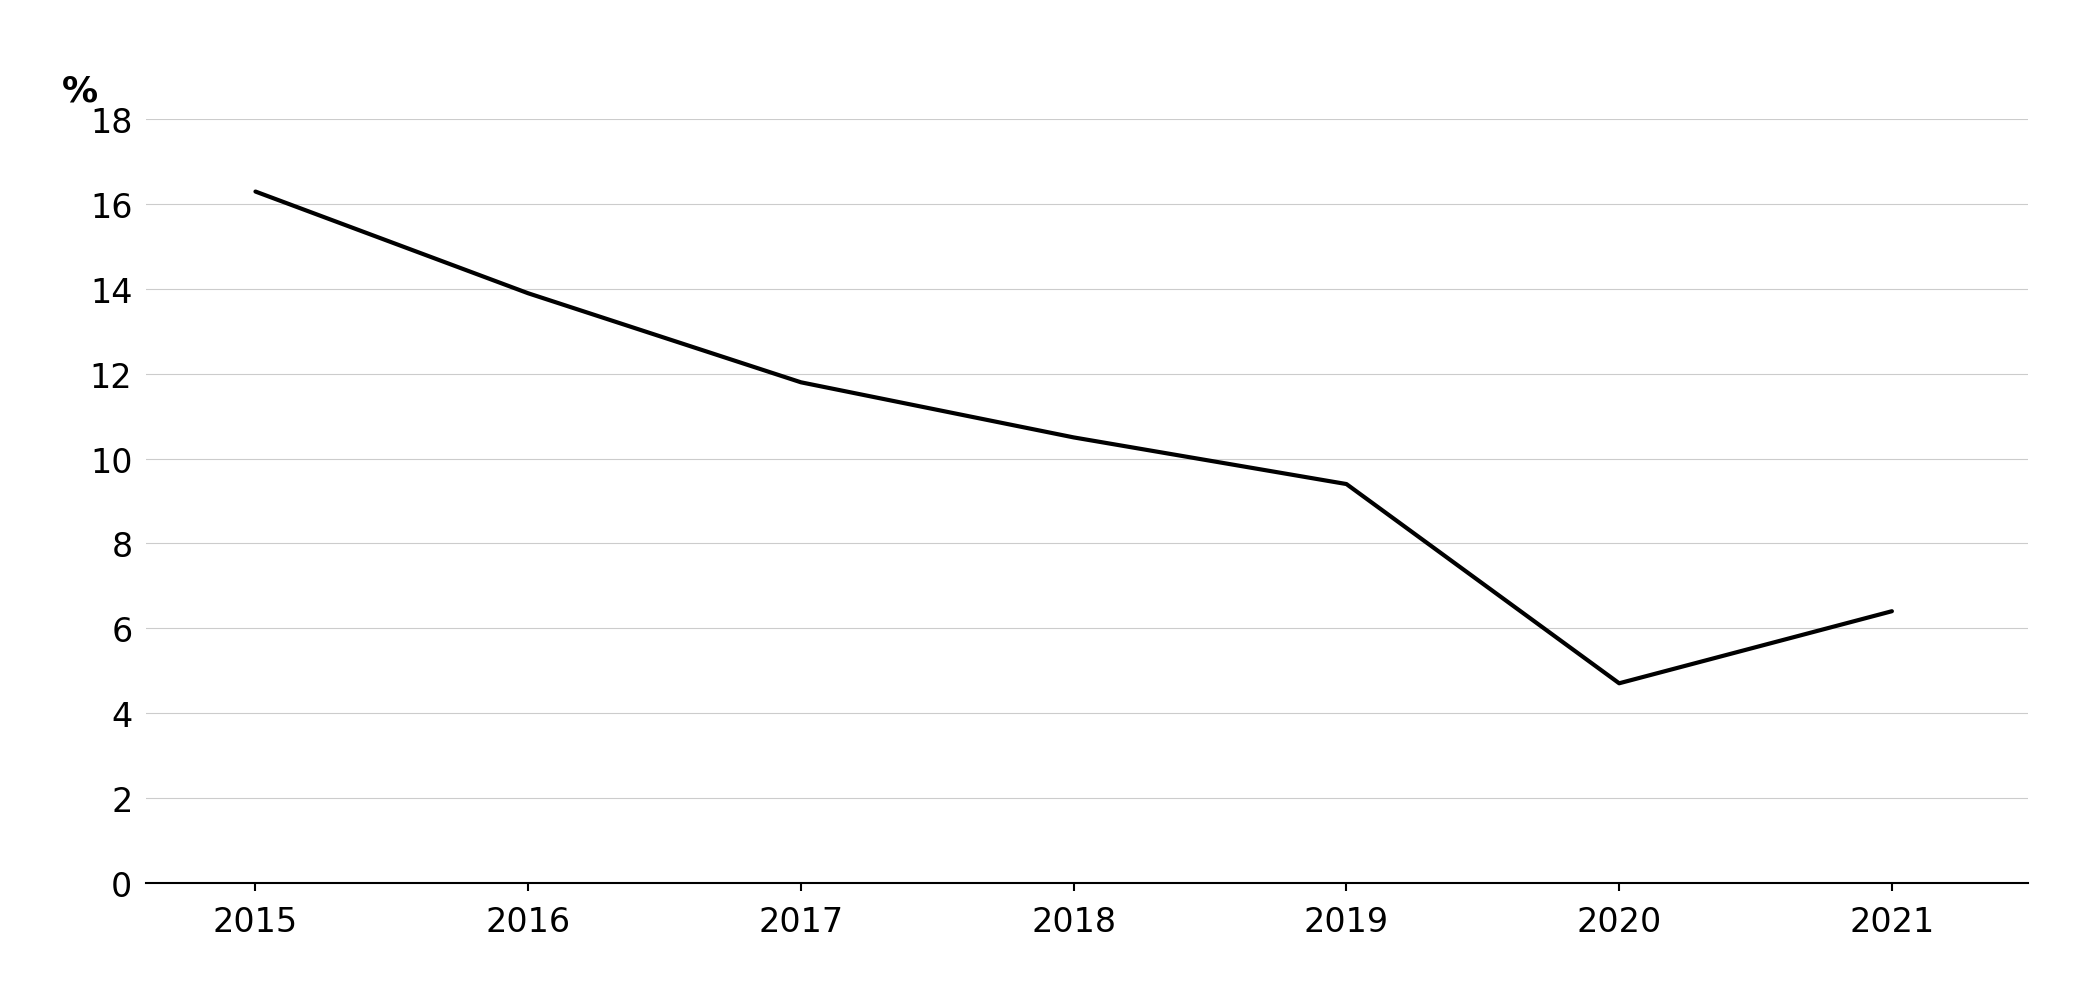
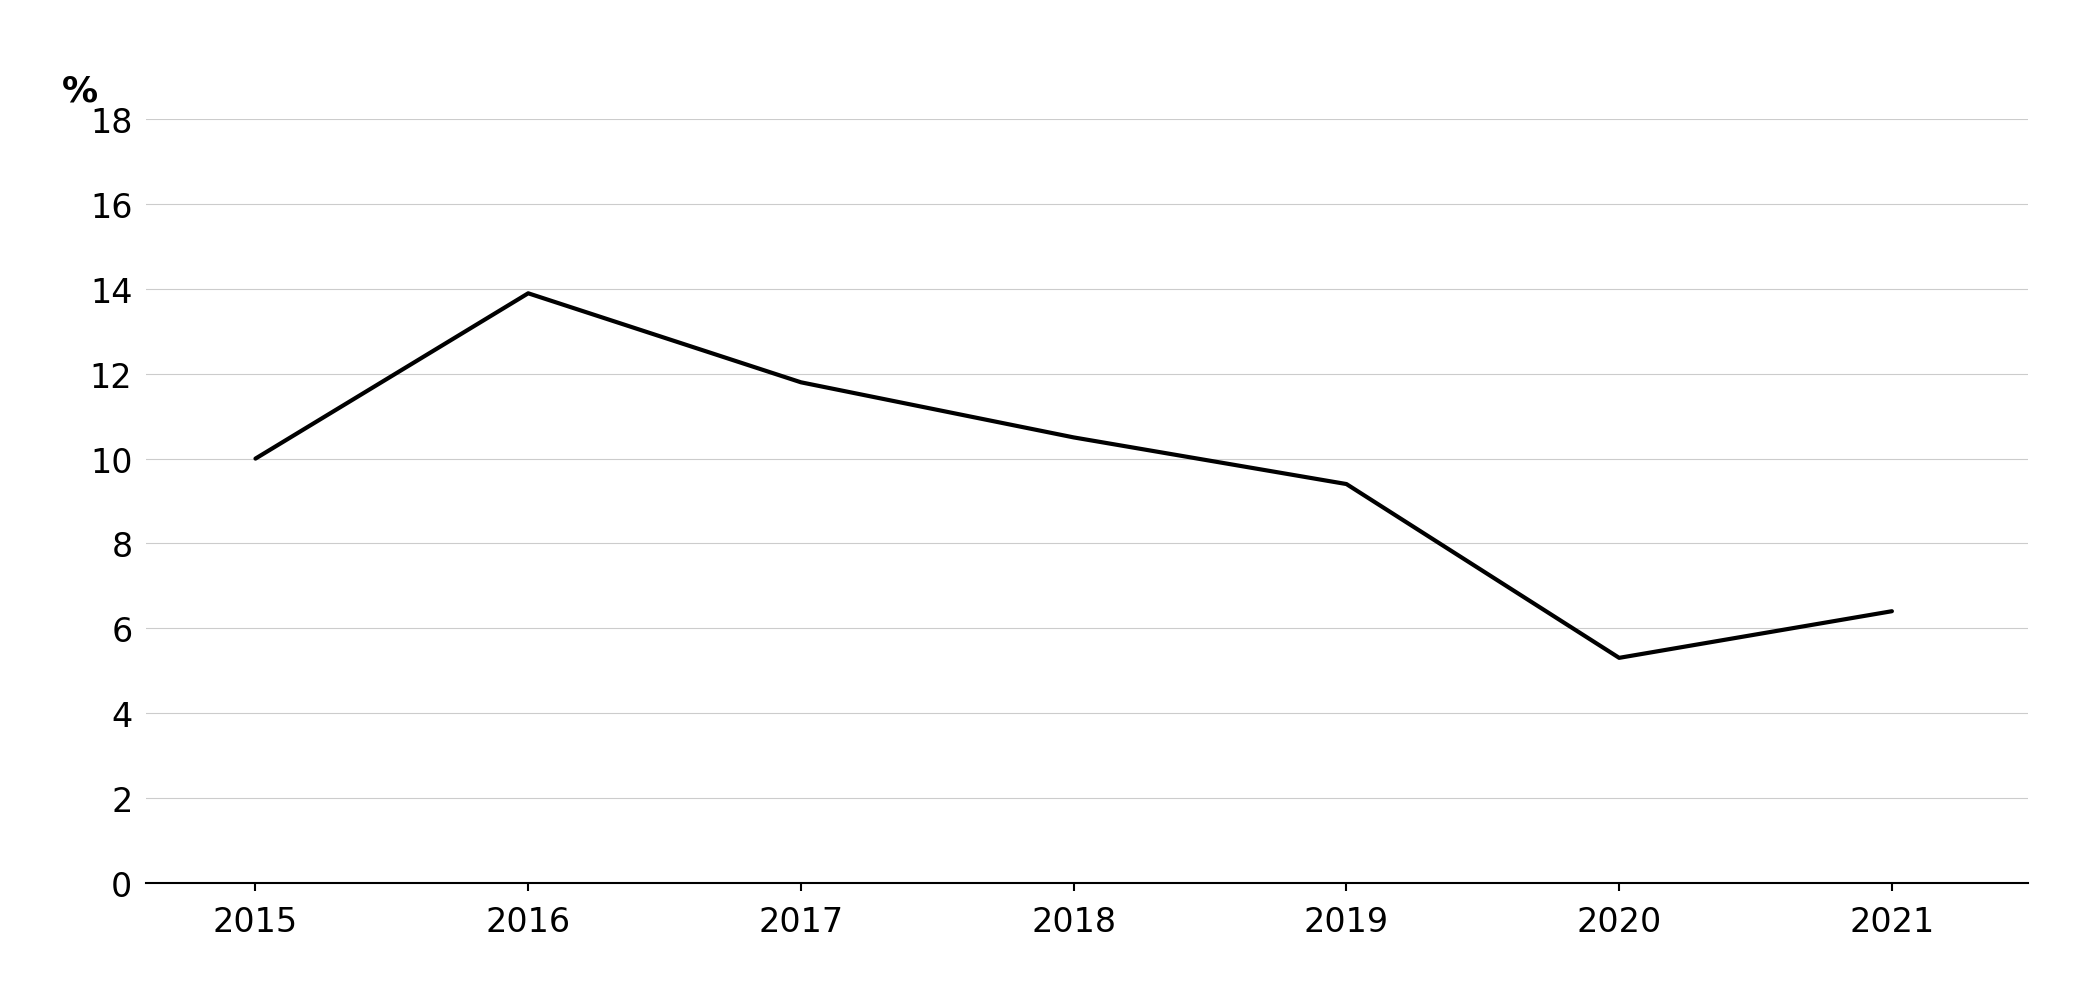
2015: 16.3 -> 10.0
2020: 4.7 -> 5.3
